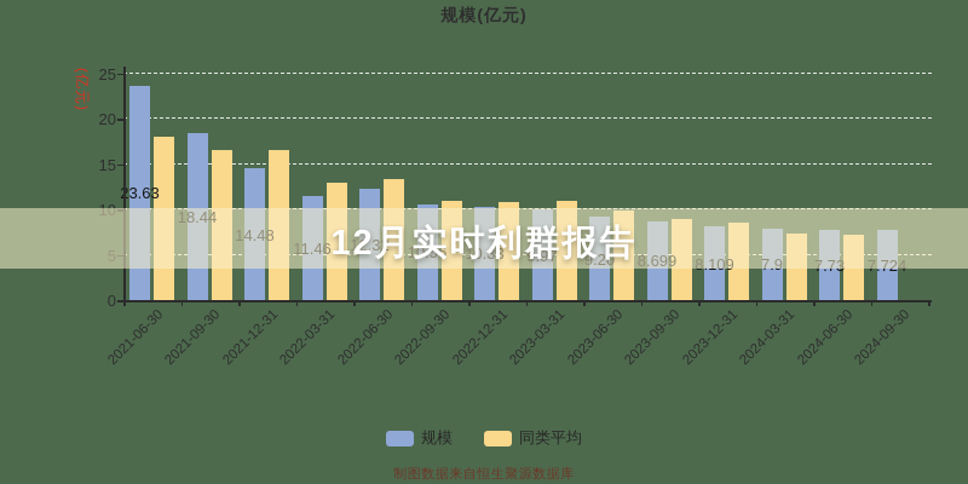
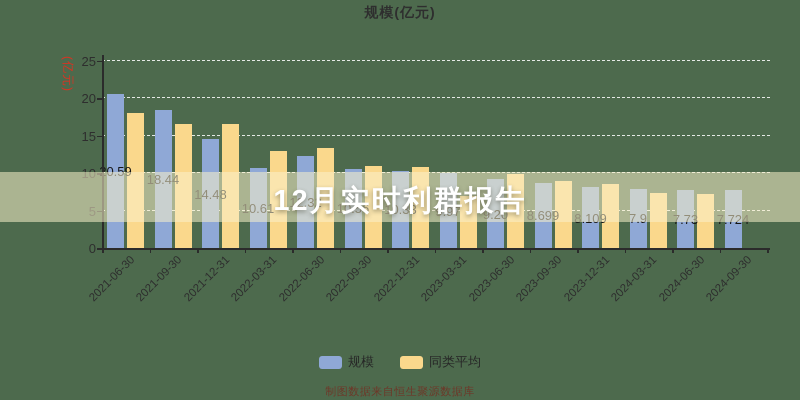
规模/2021-06-30: 23.63 -> 20.59
规模/2022-03-31: 11.46 -> 10.61
同类平均/2023-03-31: 11 -> 7
